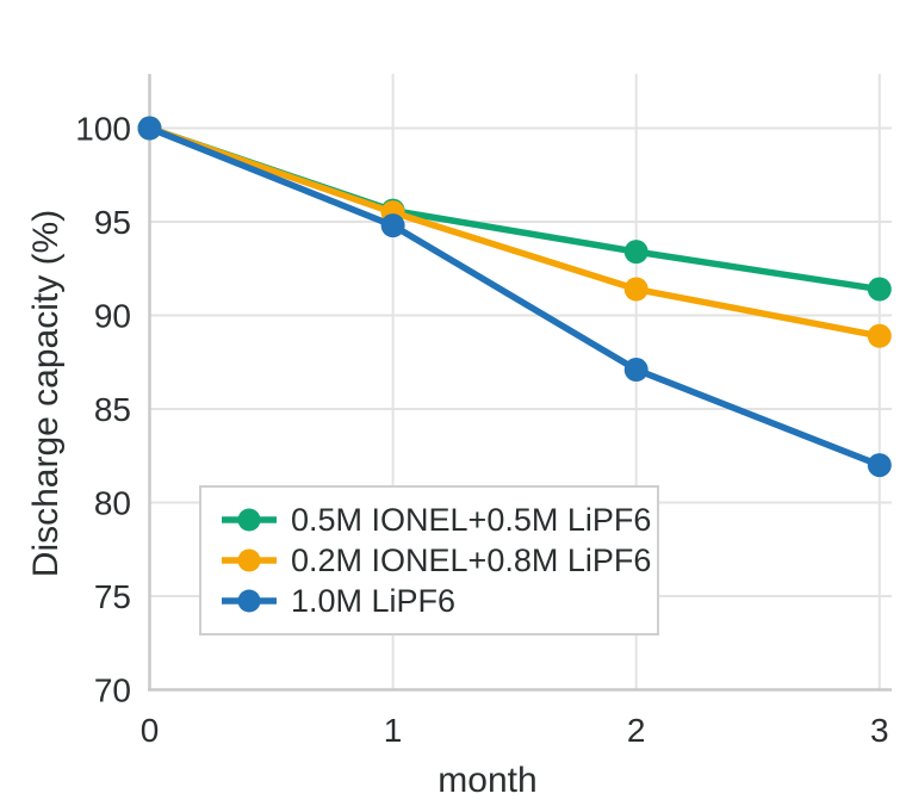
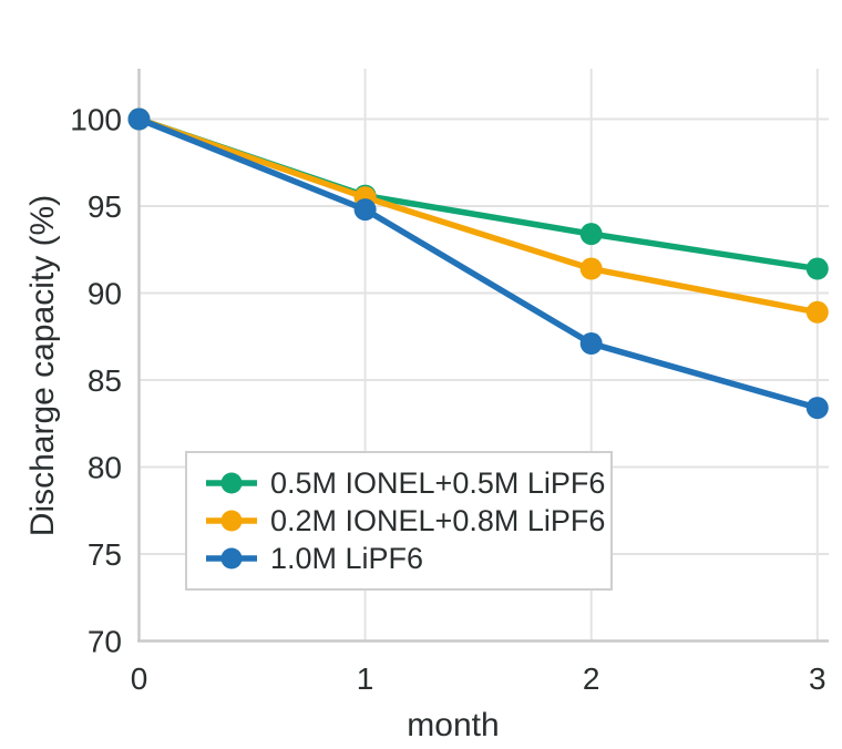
1.0M LiPF6/3: 82.0 -> 83.4
